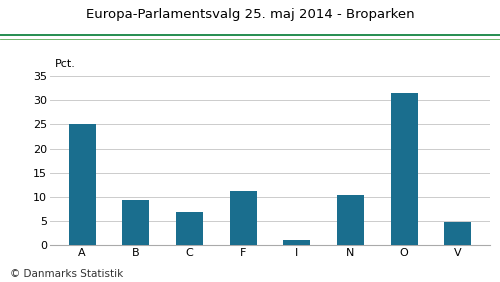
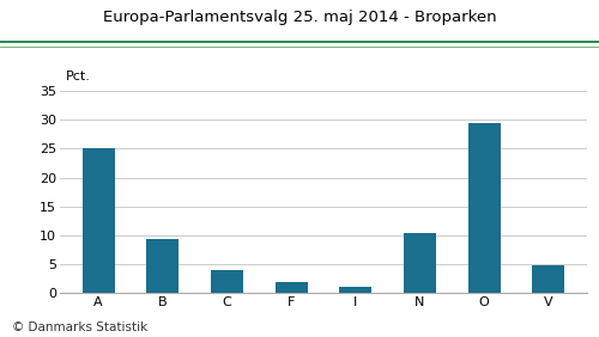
C: 7.0 -> 4.0
F: 11.2 -> 2.0
O: 31.6 -> 29.5
